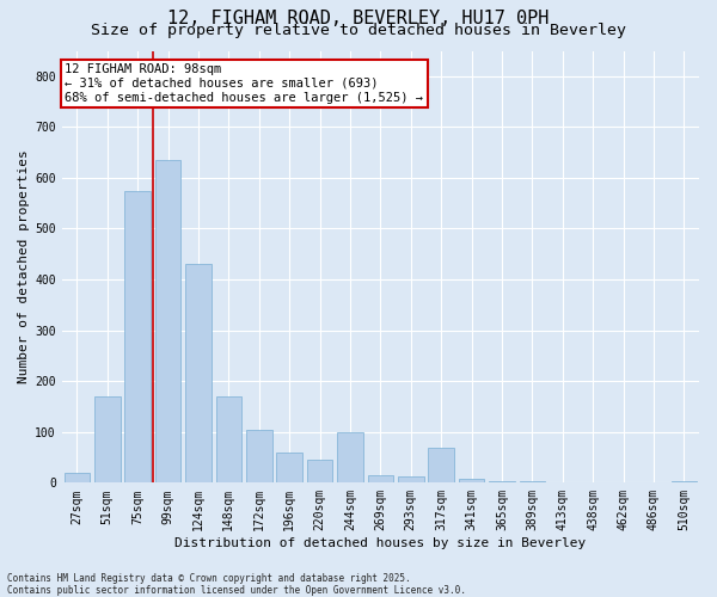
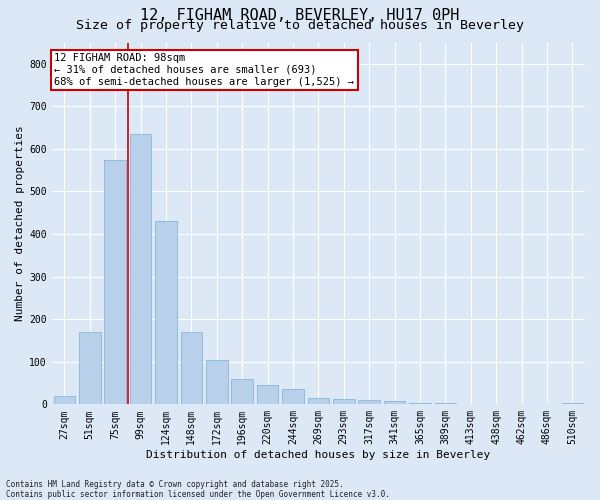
244sqm: 100 -> 35
317sqm: 70 -> 10
